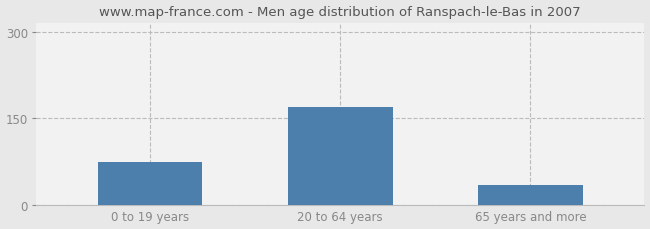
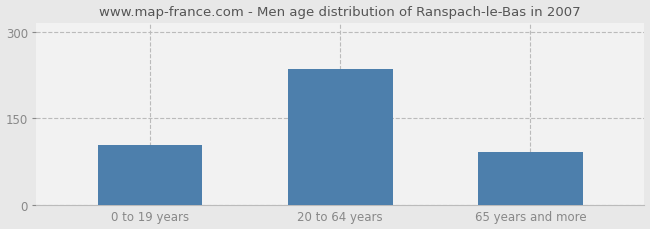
0 to 19 years: 75 -> 104
20 to 64 years: 170 -> 236
65 years and more: 35 -> 92
